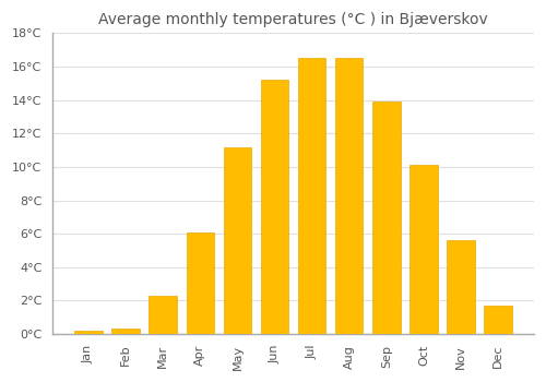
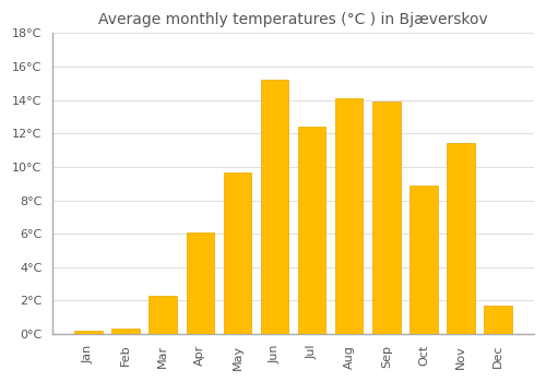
May: 11.2°C -> 9.7°C
Jul: 16.5°C -> 12.4°C
Aug: 16.5°C -> 14.1°C
Oct: 10.1°C -> 8.9°C
Nov: 5.6°C -> 11.4°C
